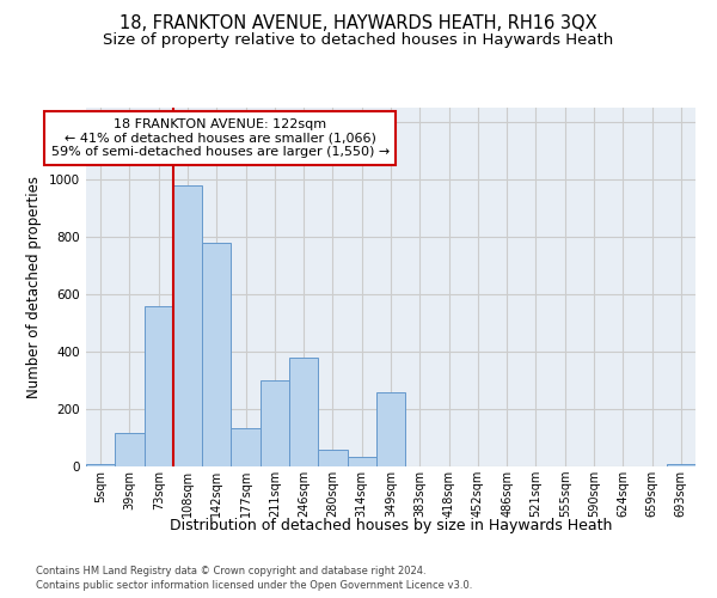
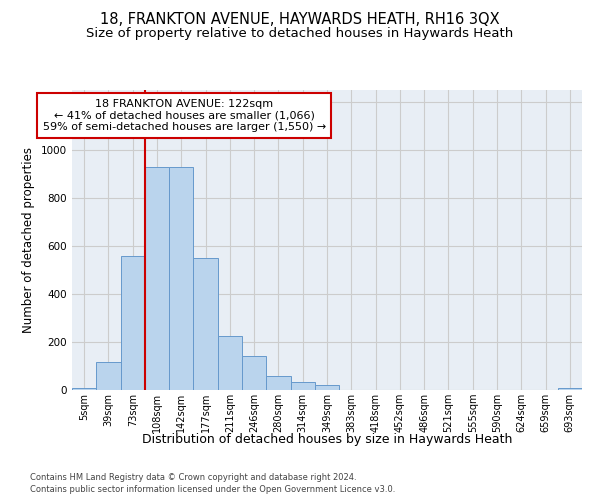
108sqm: 980 -> 930
142sqm: 780 -> 930
177sqm: 135 -> 550
211sqm: 300 -> 225
246sqm: 380 -> 140
349sqm: 260 -> 22
